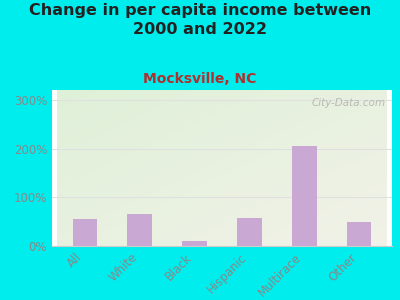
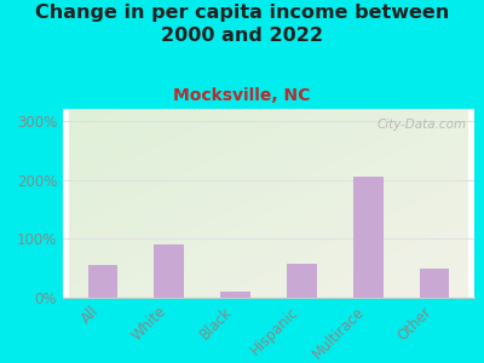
White: 65% -> 90%
